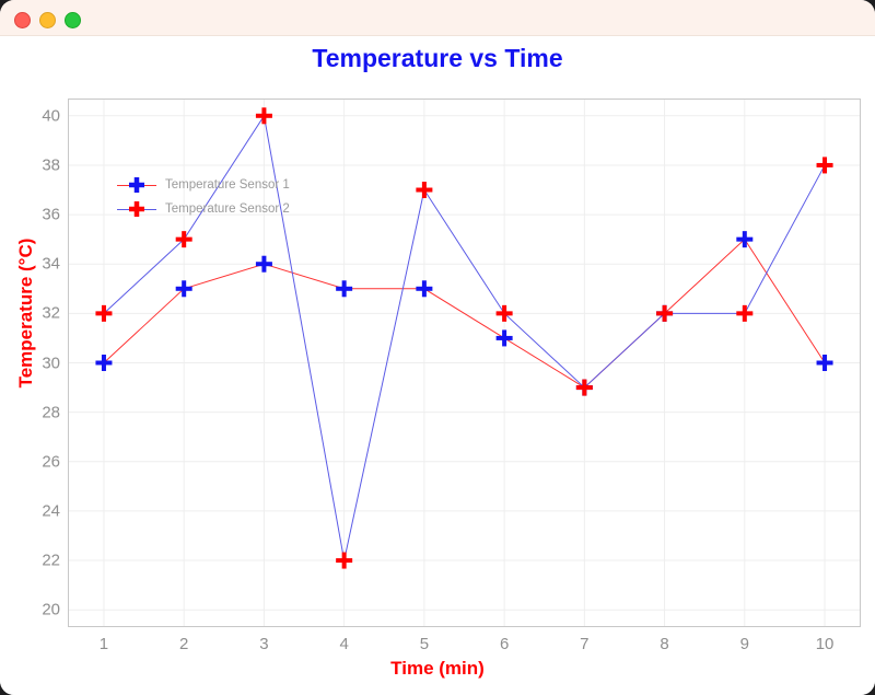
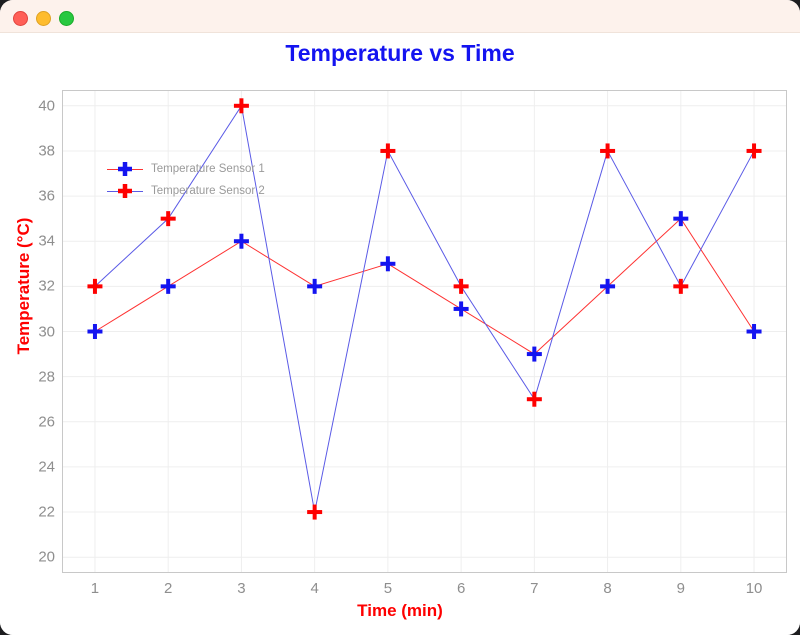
Temperature Sensor 1/2: 33 -> 32
Temperature Sensor 1/4: 33 -> 32
Temperature Sensor 2/5: 37 -> 38
Temperature Sensor 2/7: 29 -> 27
Temperature Sensor 2/8: 32 -> 38
